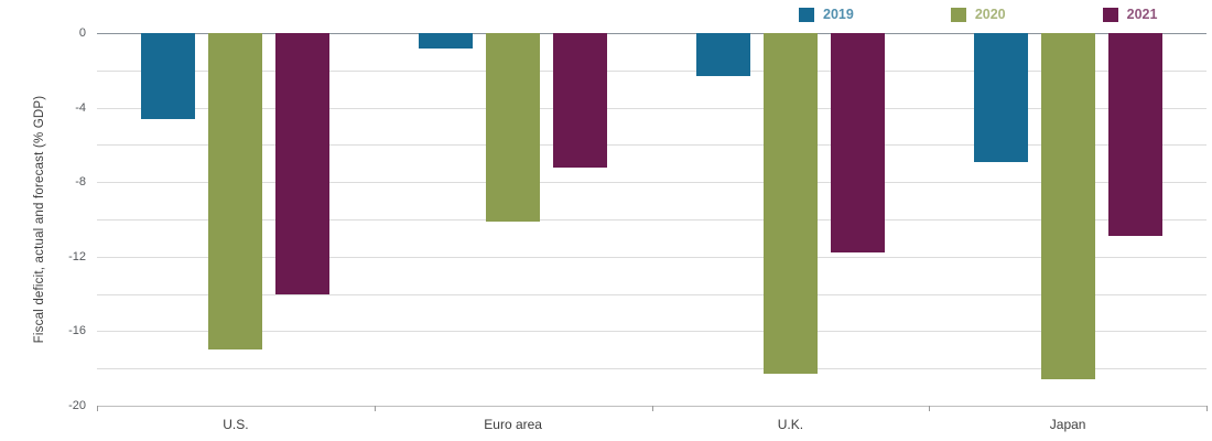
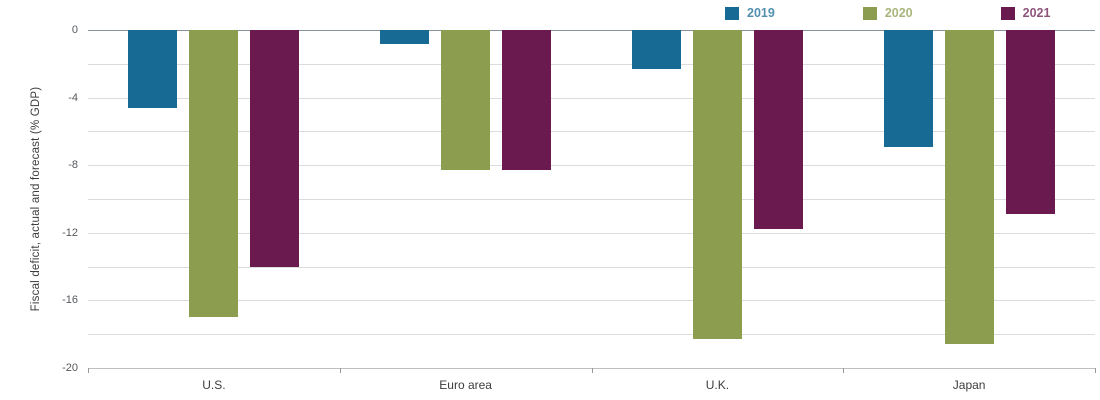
2020/Euro area: -10.1 -> -8.3
2021/Euro area: -7.2 -> -8.3
